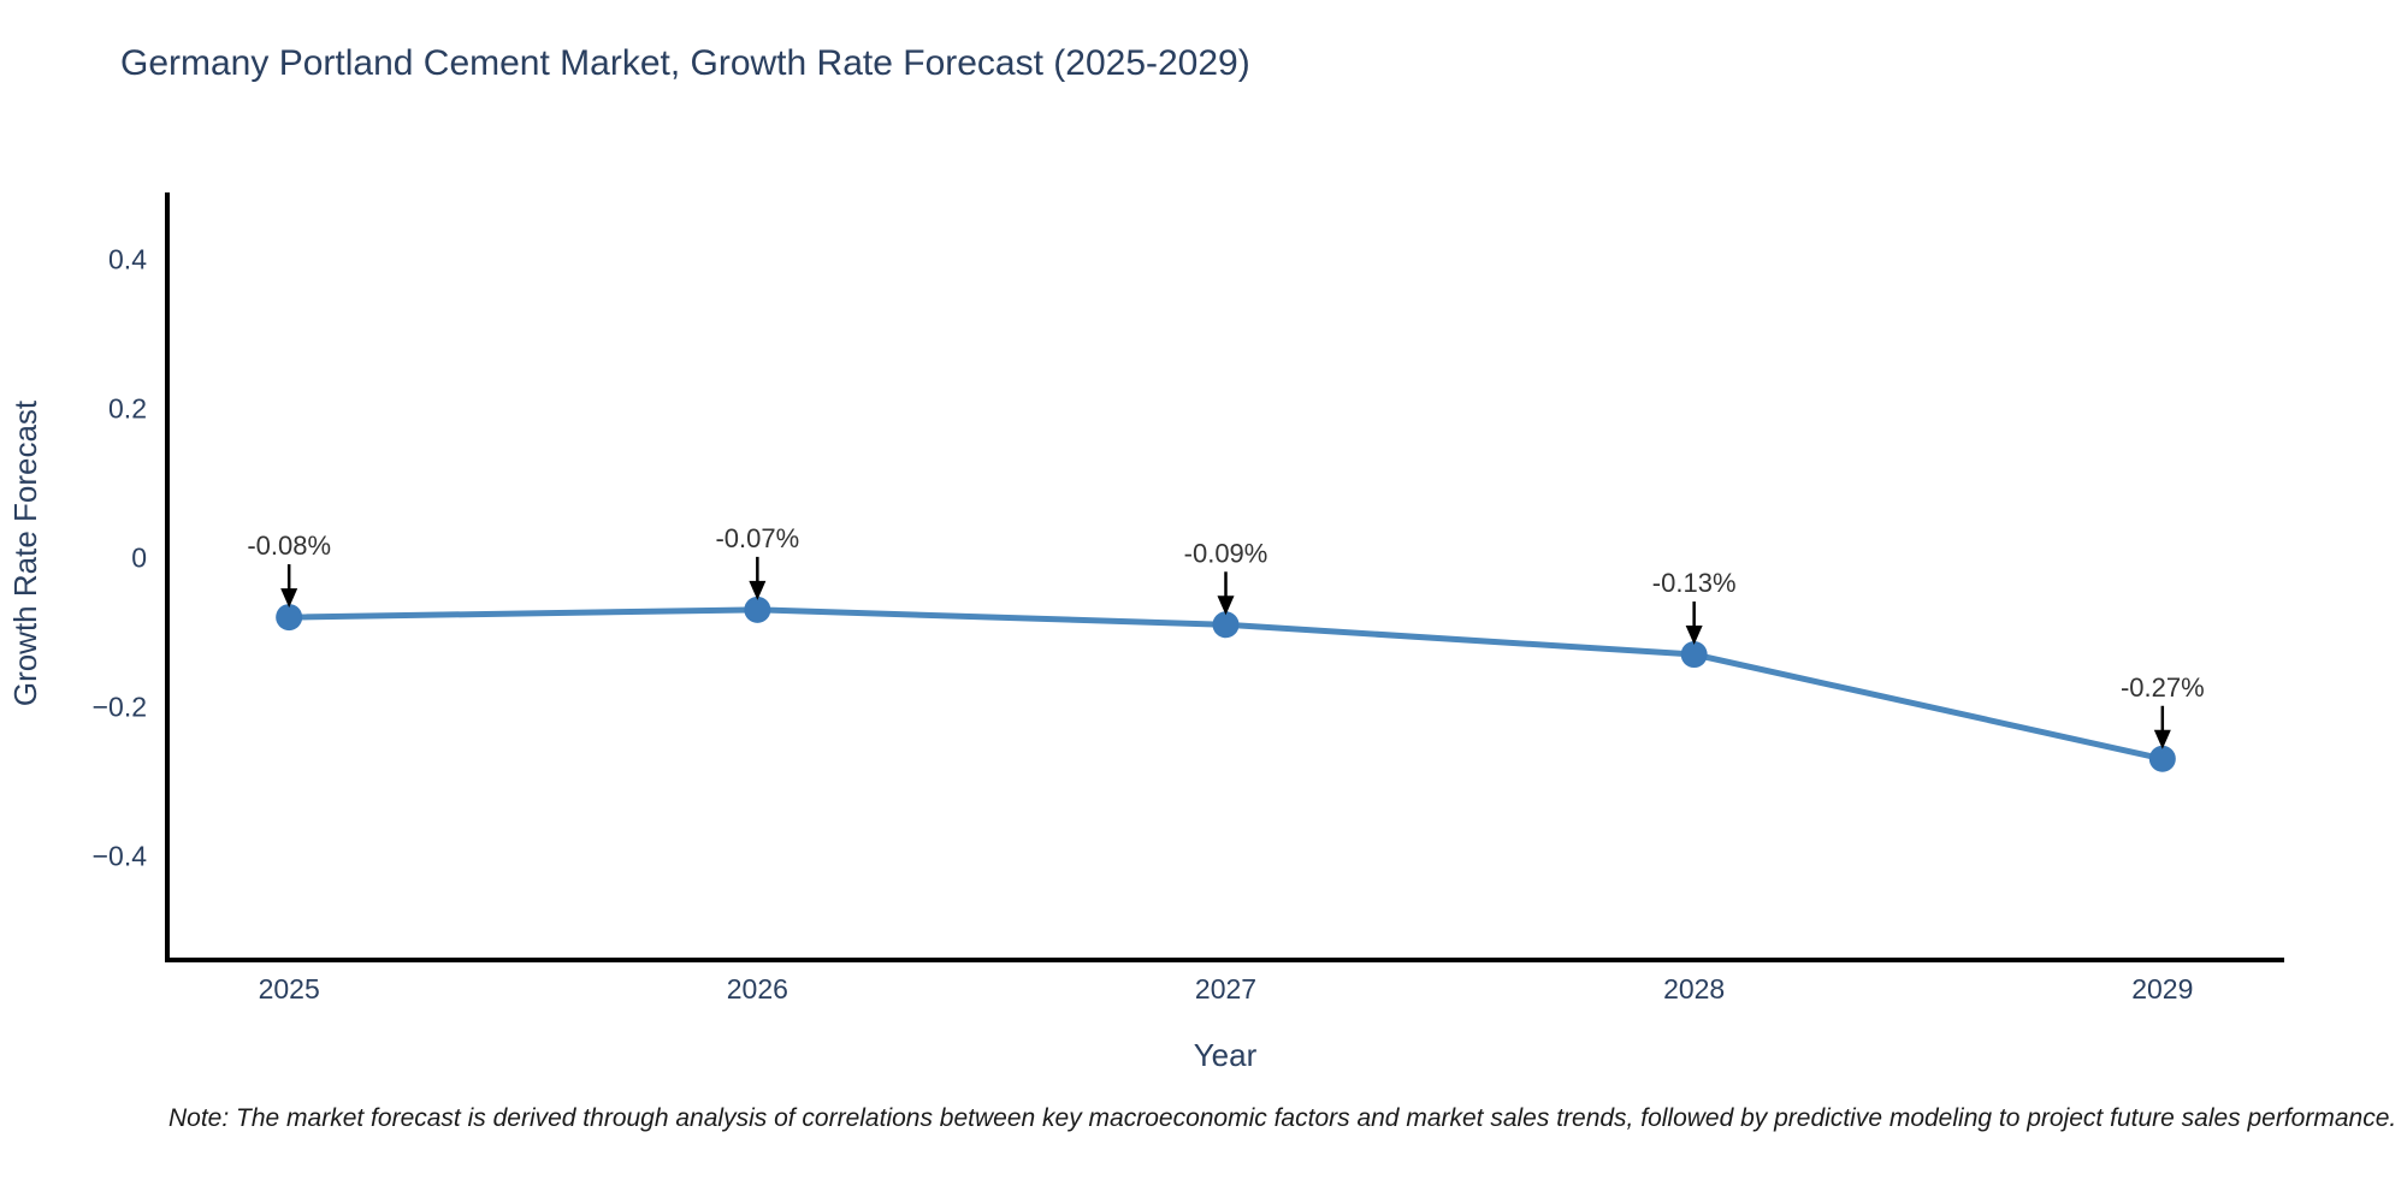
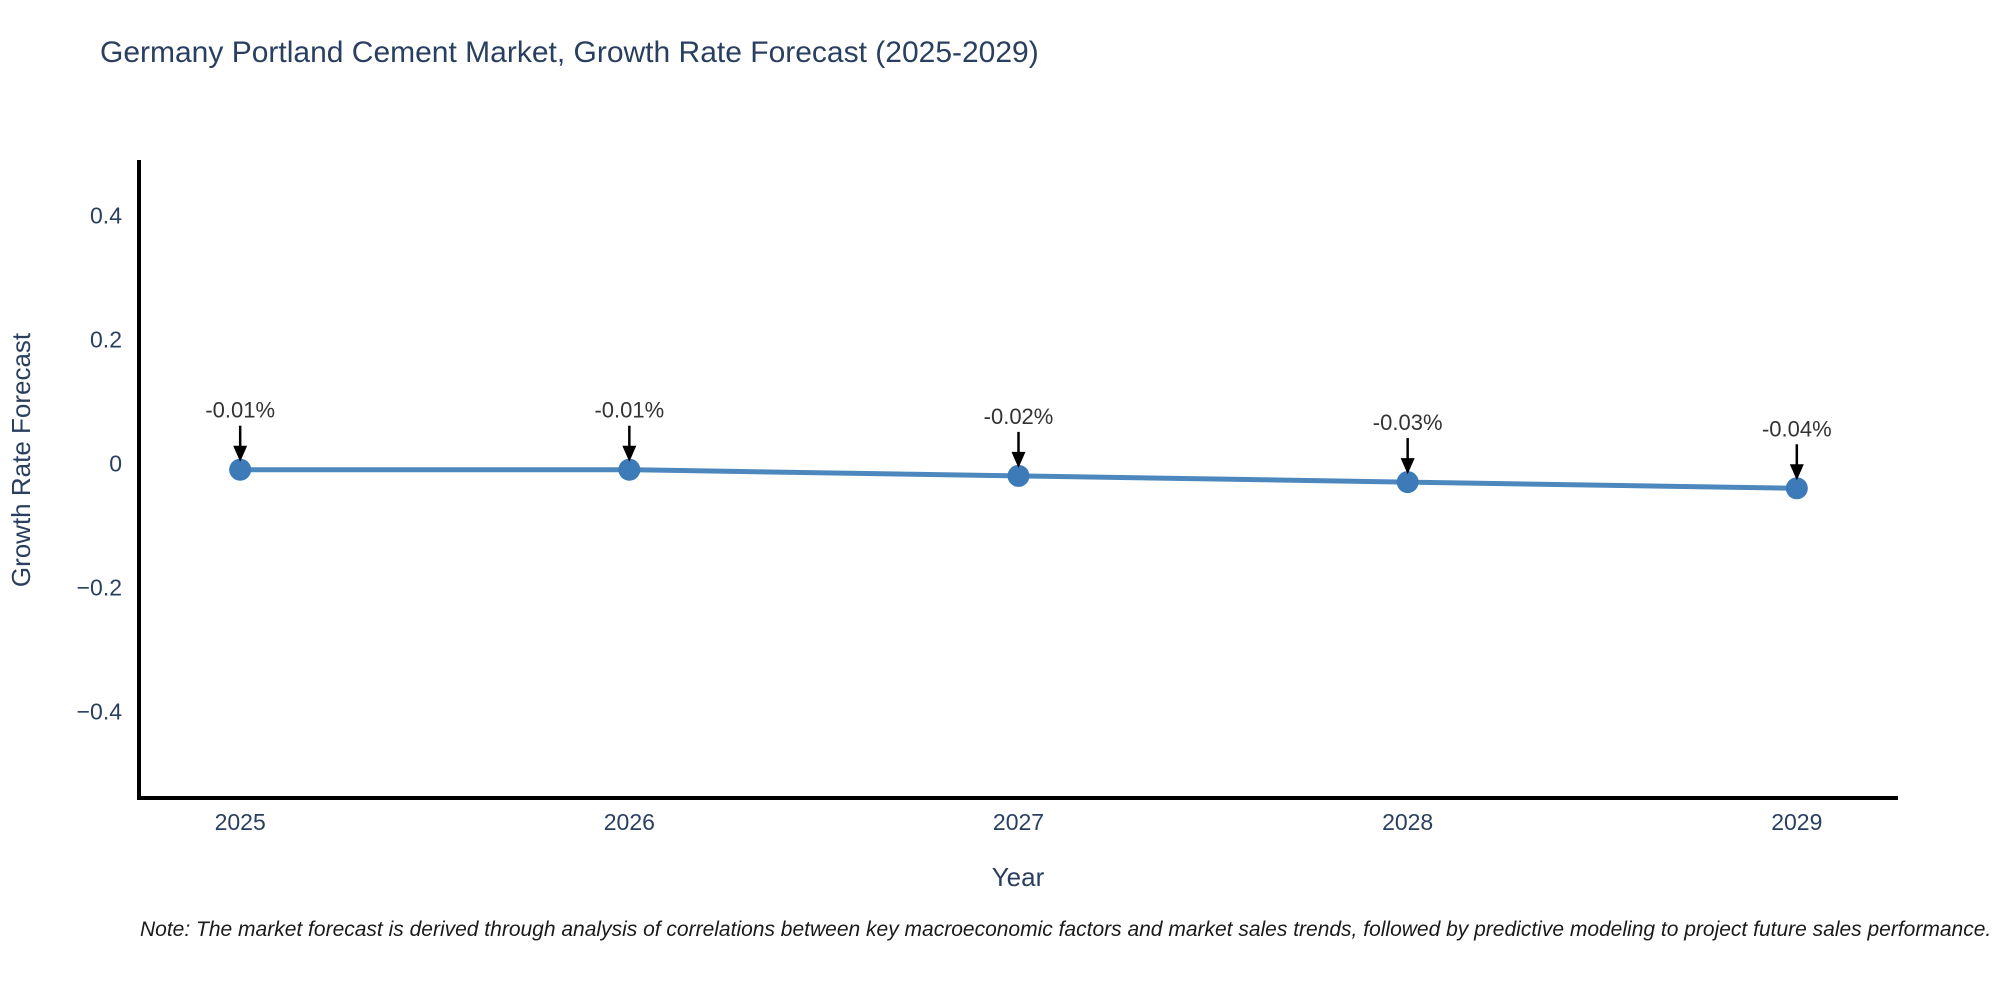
2025: -0.08% -> -0.01%
2026: -0.07% -> -0.01%
2027: -0.09% -> -0.02%
2028: -0.13% -> -0.03%
2029: -0.27% -> -0.04%
